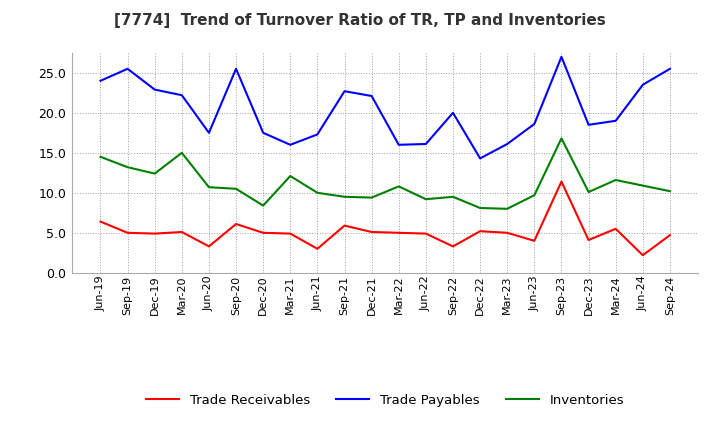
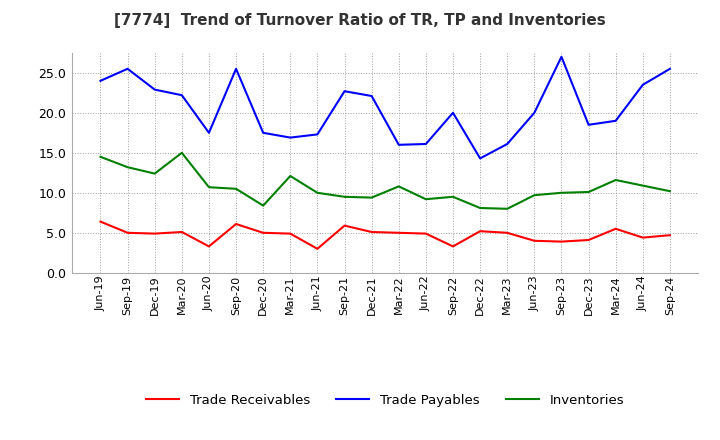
Trade Payables/Mar-21: 16.0 -> 16.9
Trade Payables/Jun-23: 18.6 -> 20.0
Trade Receivables/Sep-23: 11.4 -> 3.9
Inventories/Sep-23: 16.8 -> 10.0
Trade Receivables/Jun-24: 2.2 -> 4.4
